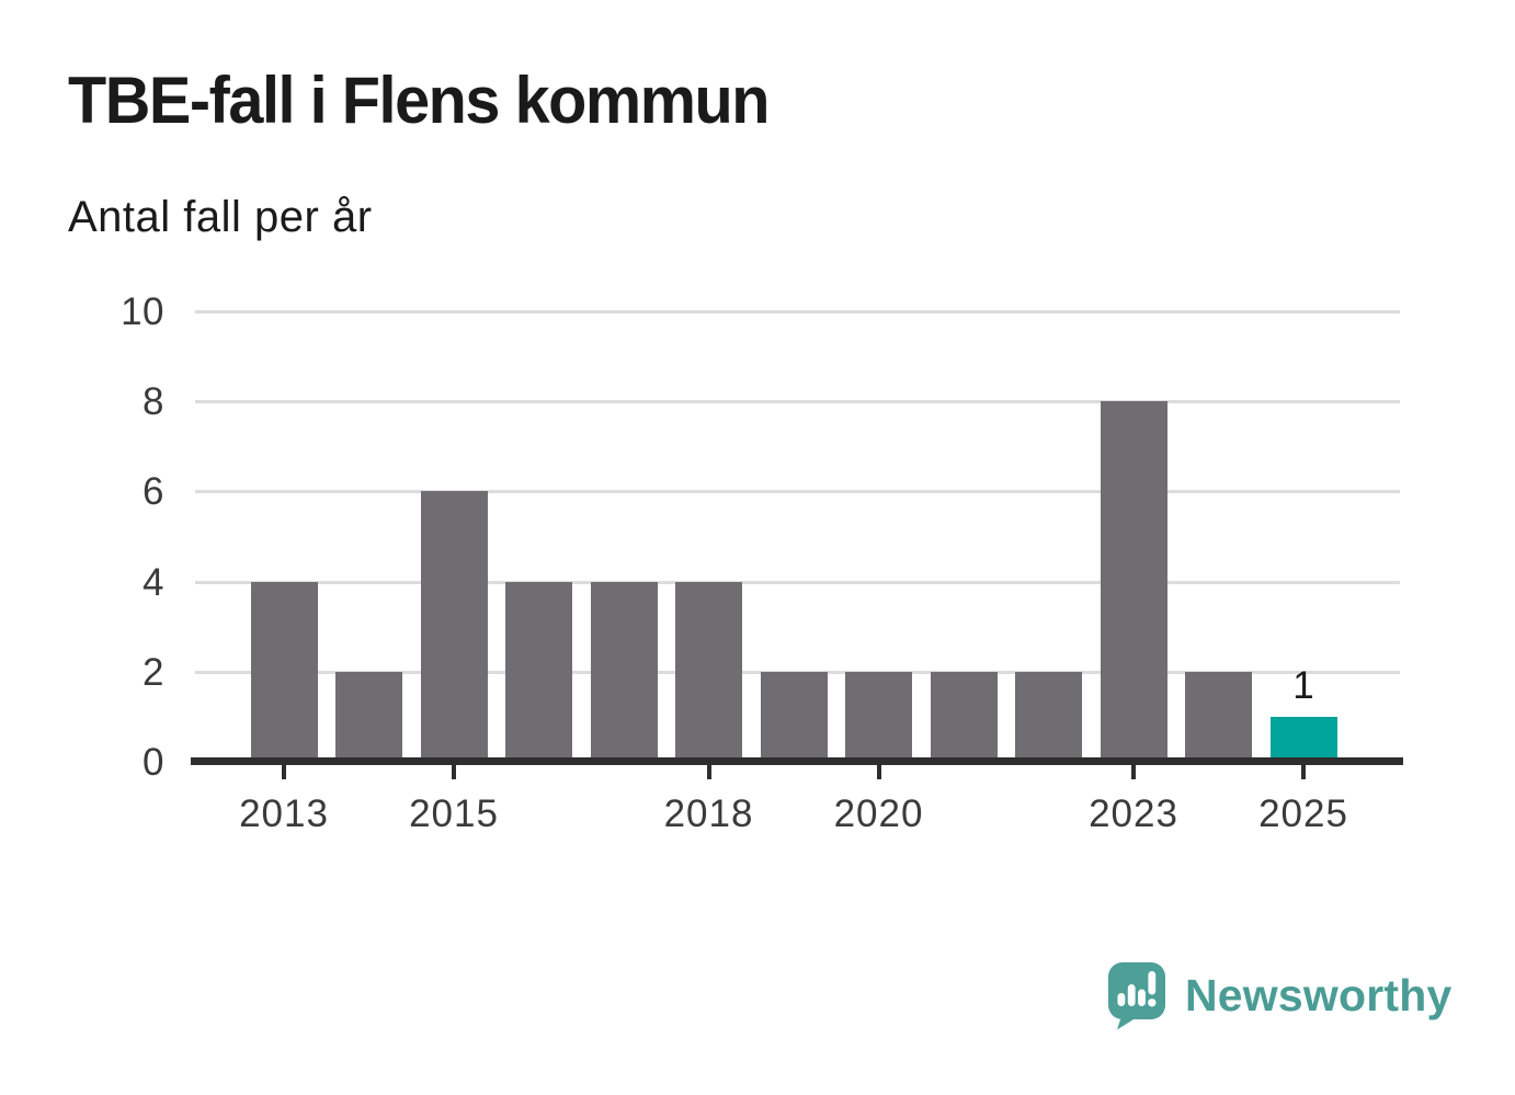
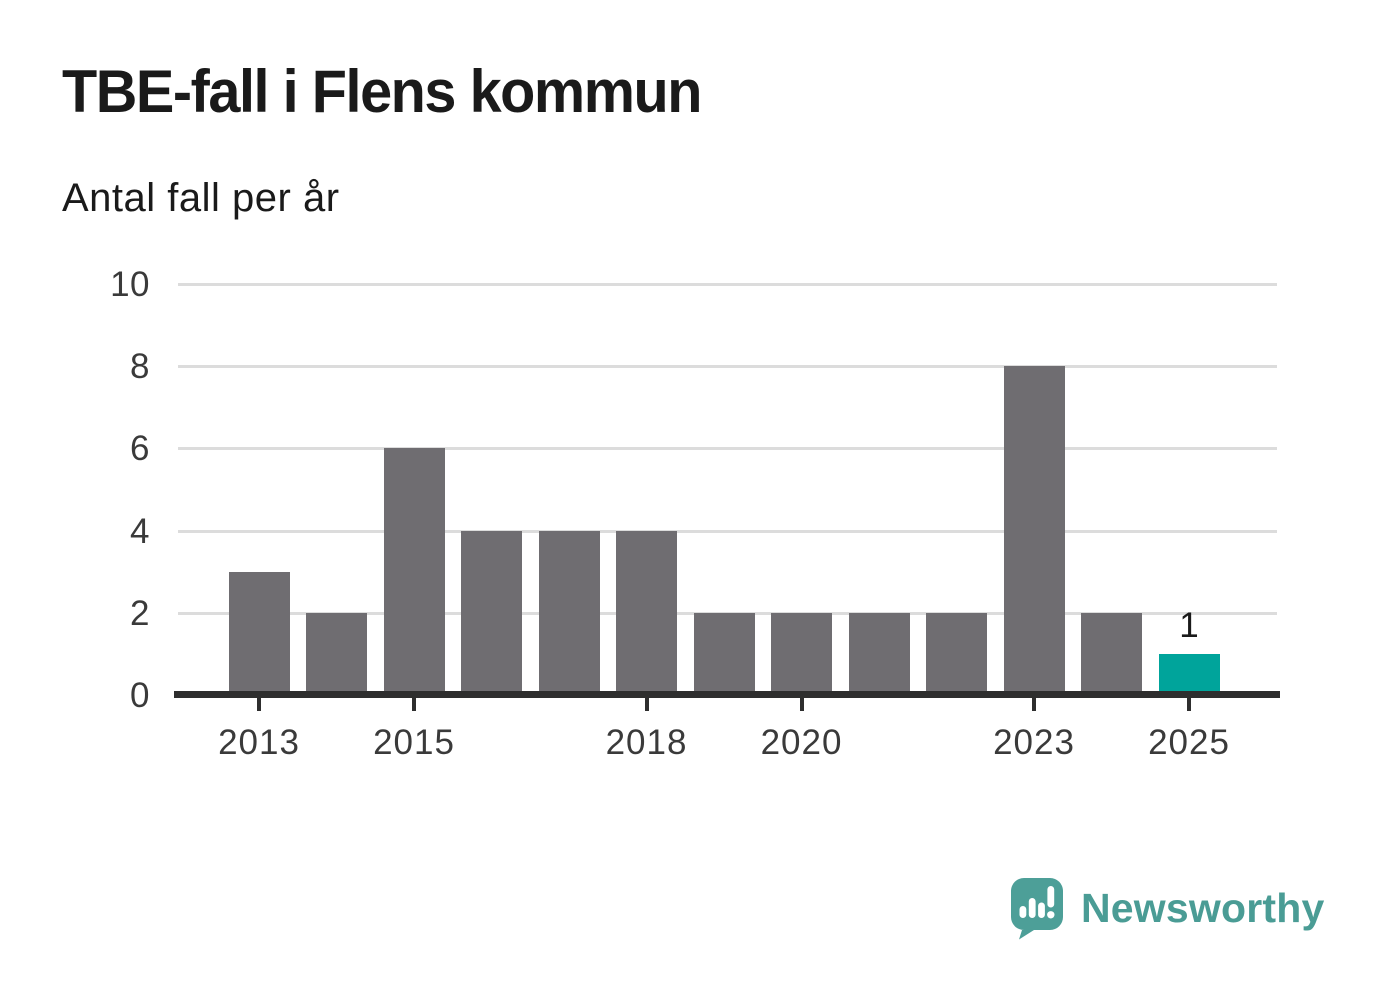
2013: 4 -> 3
